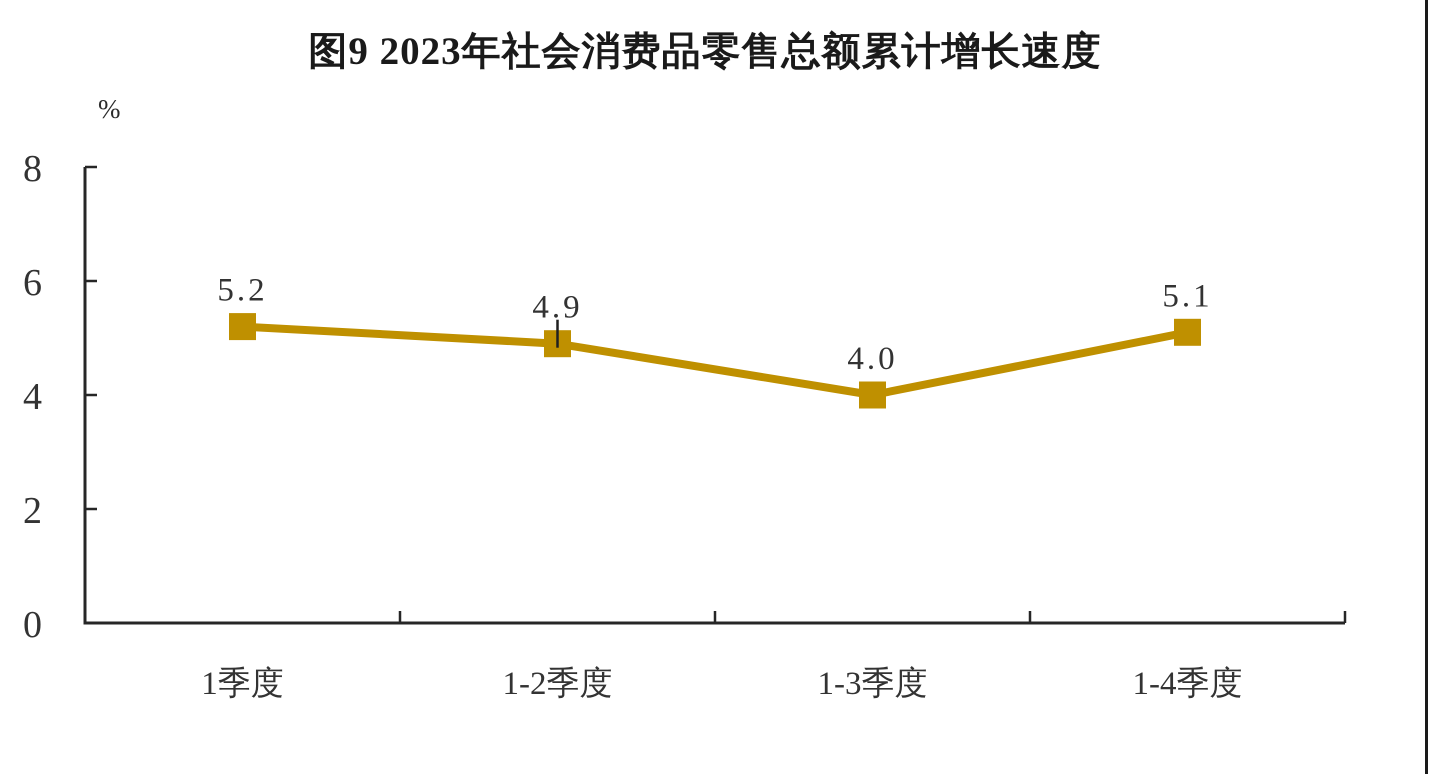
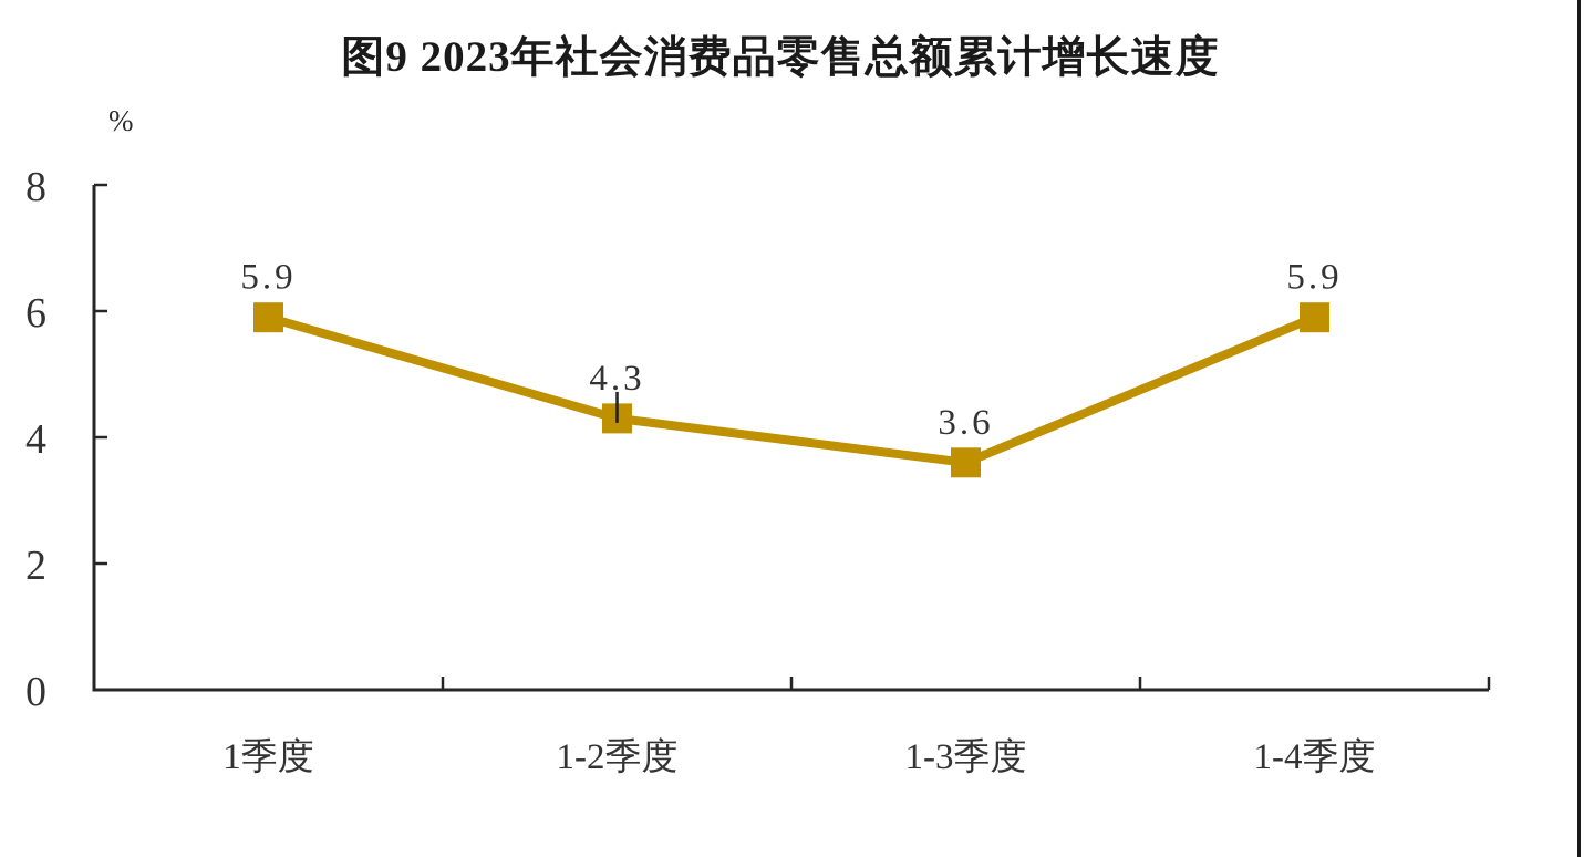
1季度: 5.2 -> 5.9
1-2季度: 4.9 -> 4.3
1-3季度: 4.0 -> 3.6
1-4季度: 5.1 -> 5.9
